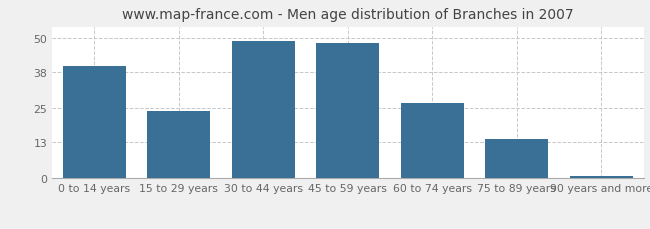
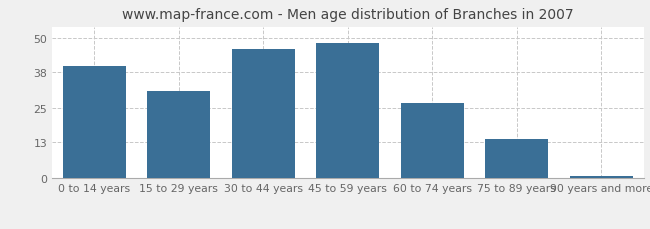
15 to 29 years: 24 -> 31
30 to 44 years: 49 -> 46
